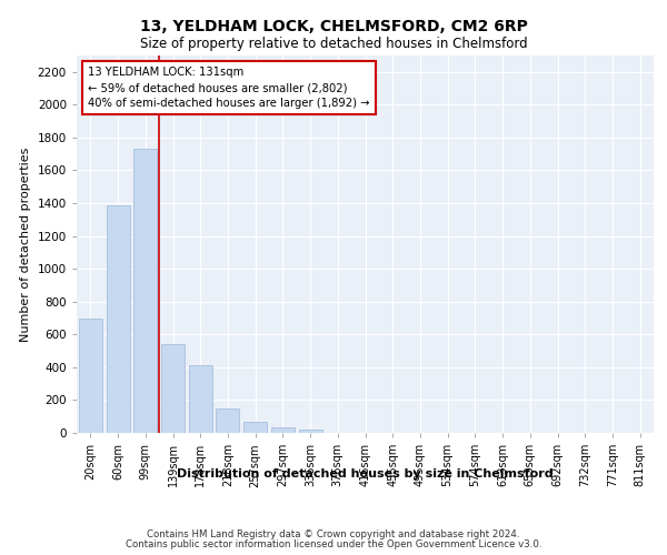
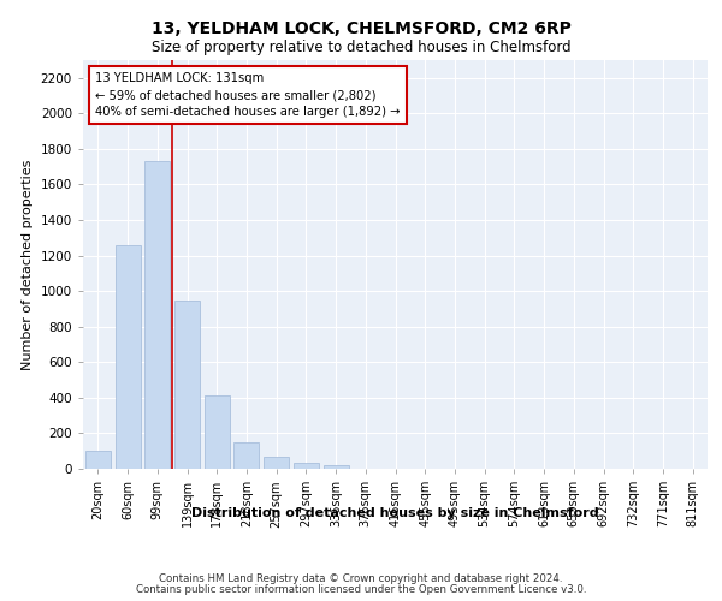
20sqm: 700 -> 100
60sqm: 1390 -> 1260
139sqm: 540 -> 950
